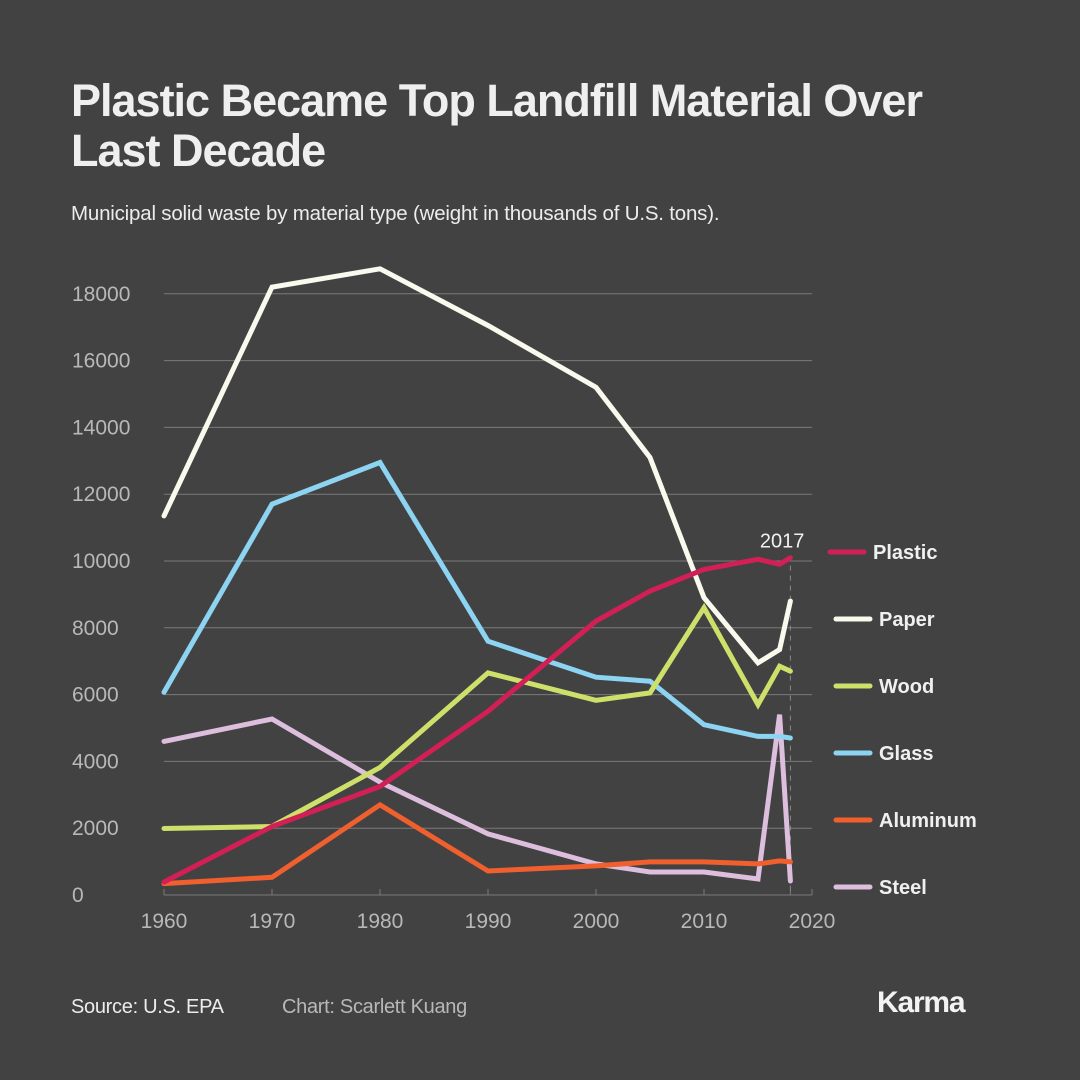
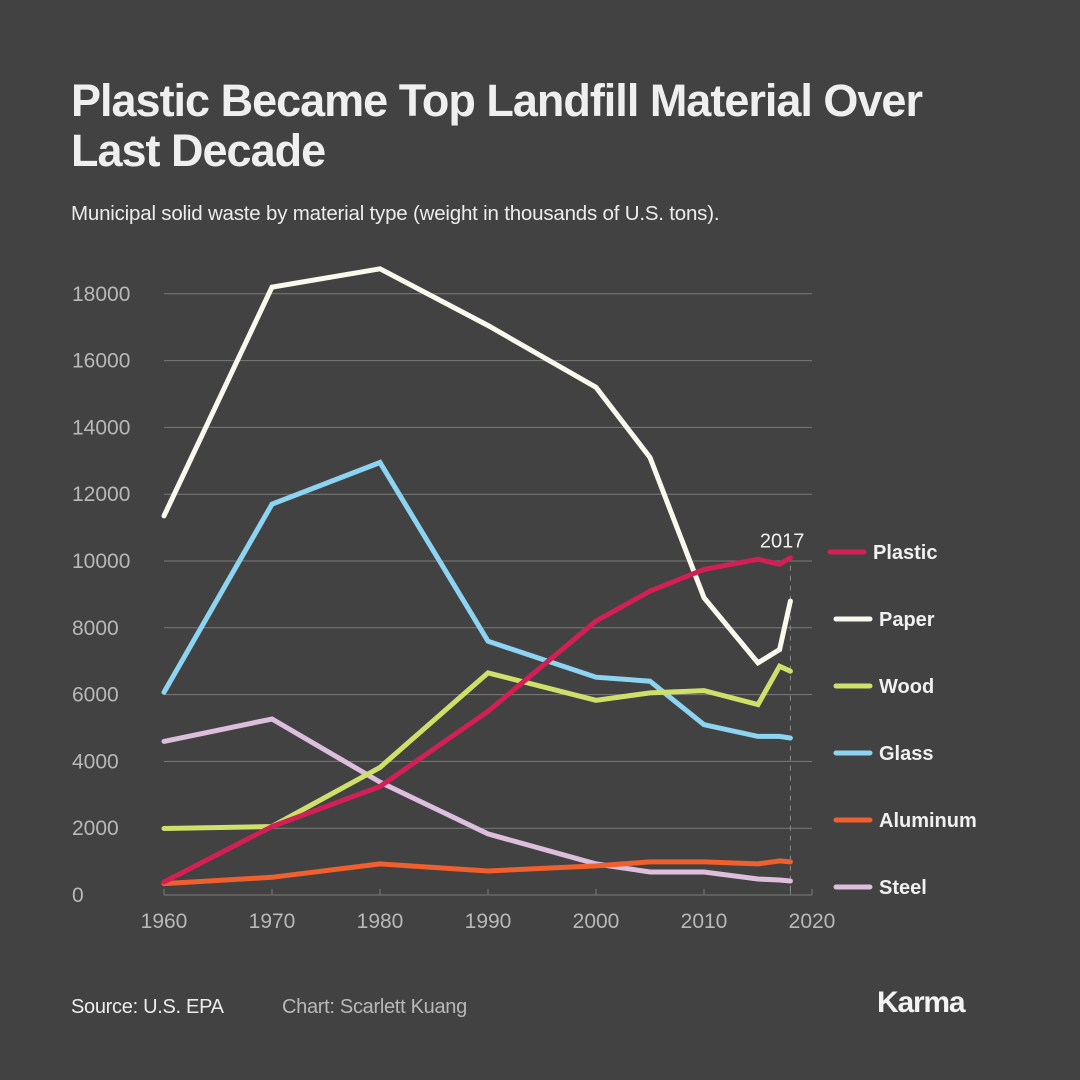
Aluminum/1980: 2700 -> 900
Wood/2010: 8600 -> 6100
Steel/2017: 5400 -> 400
